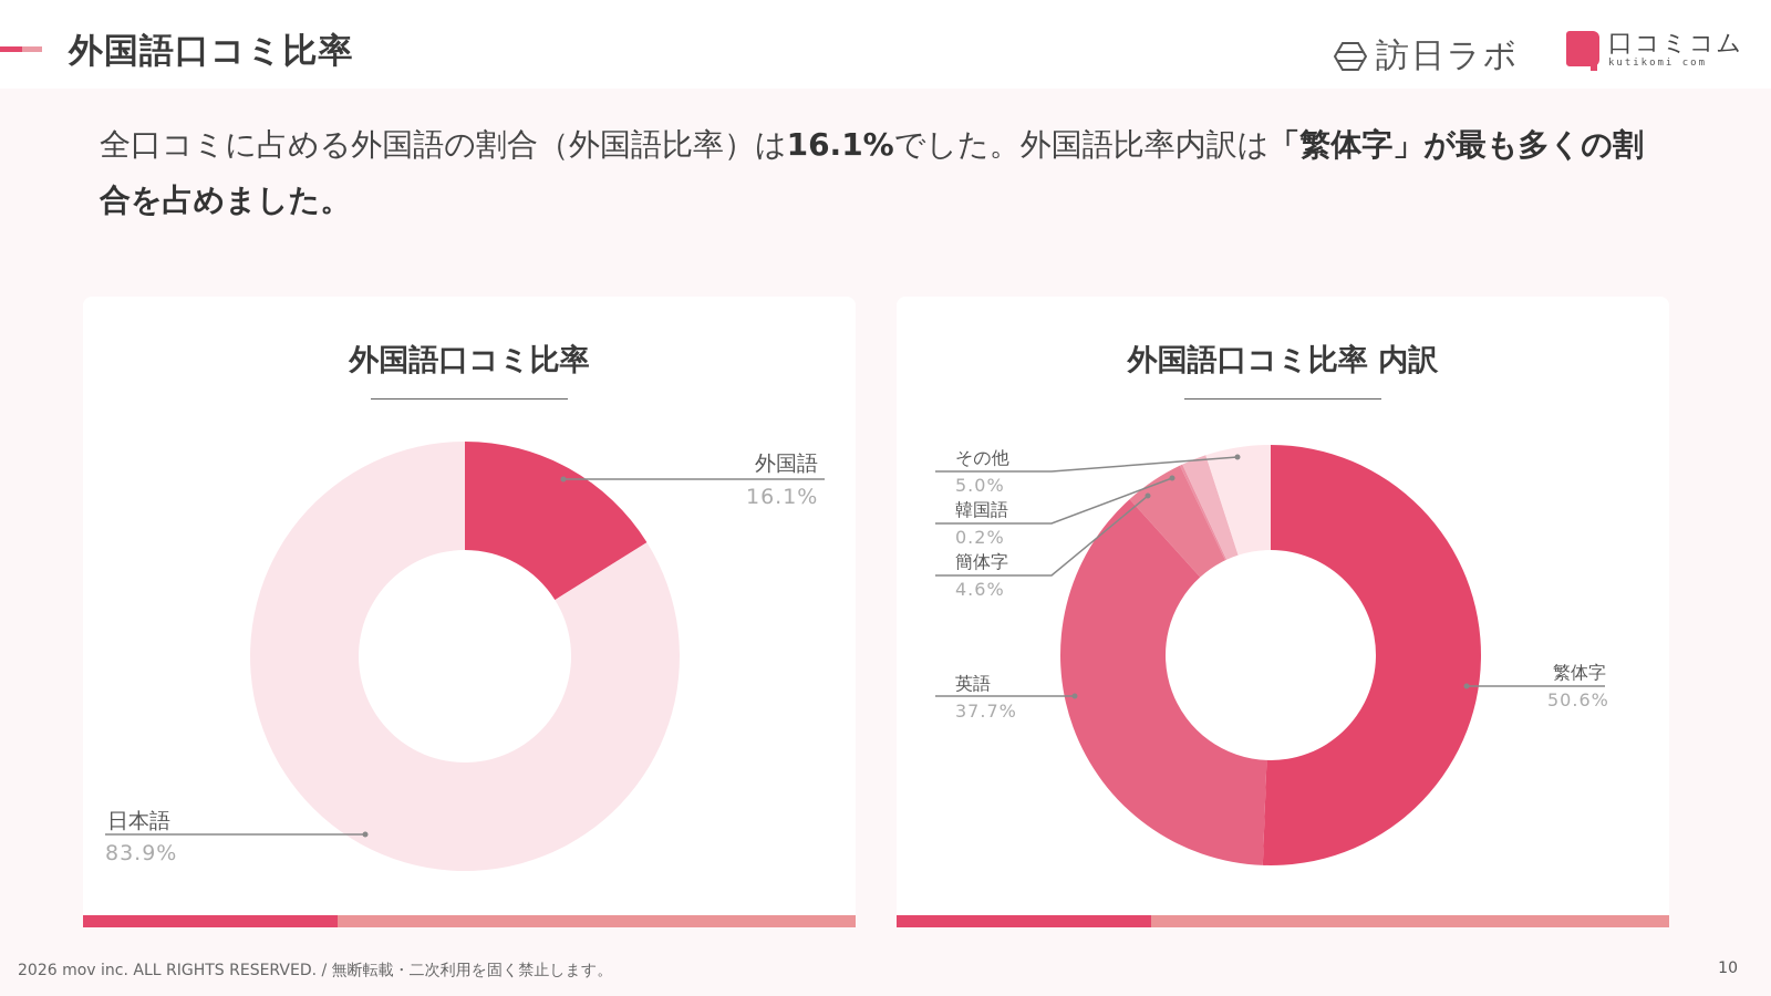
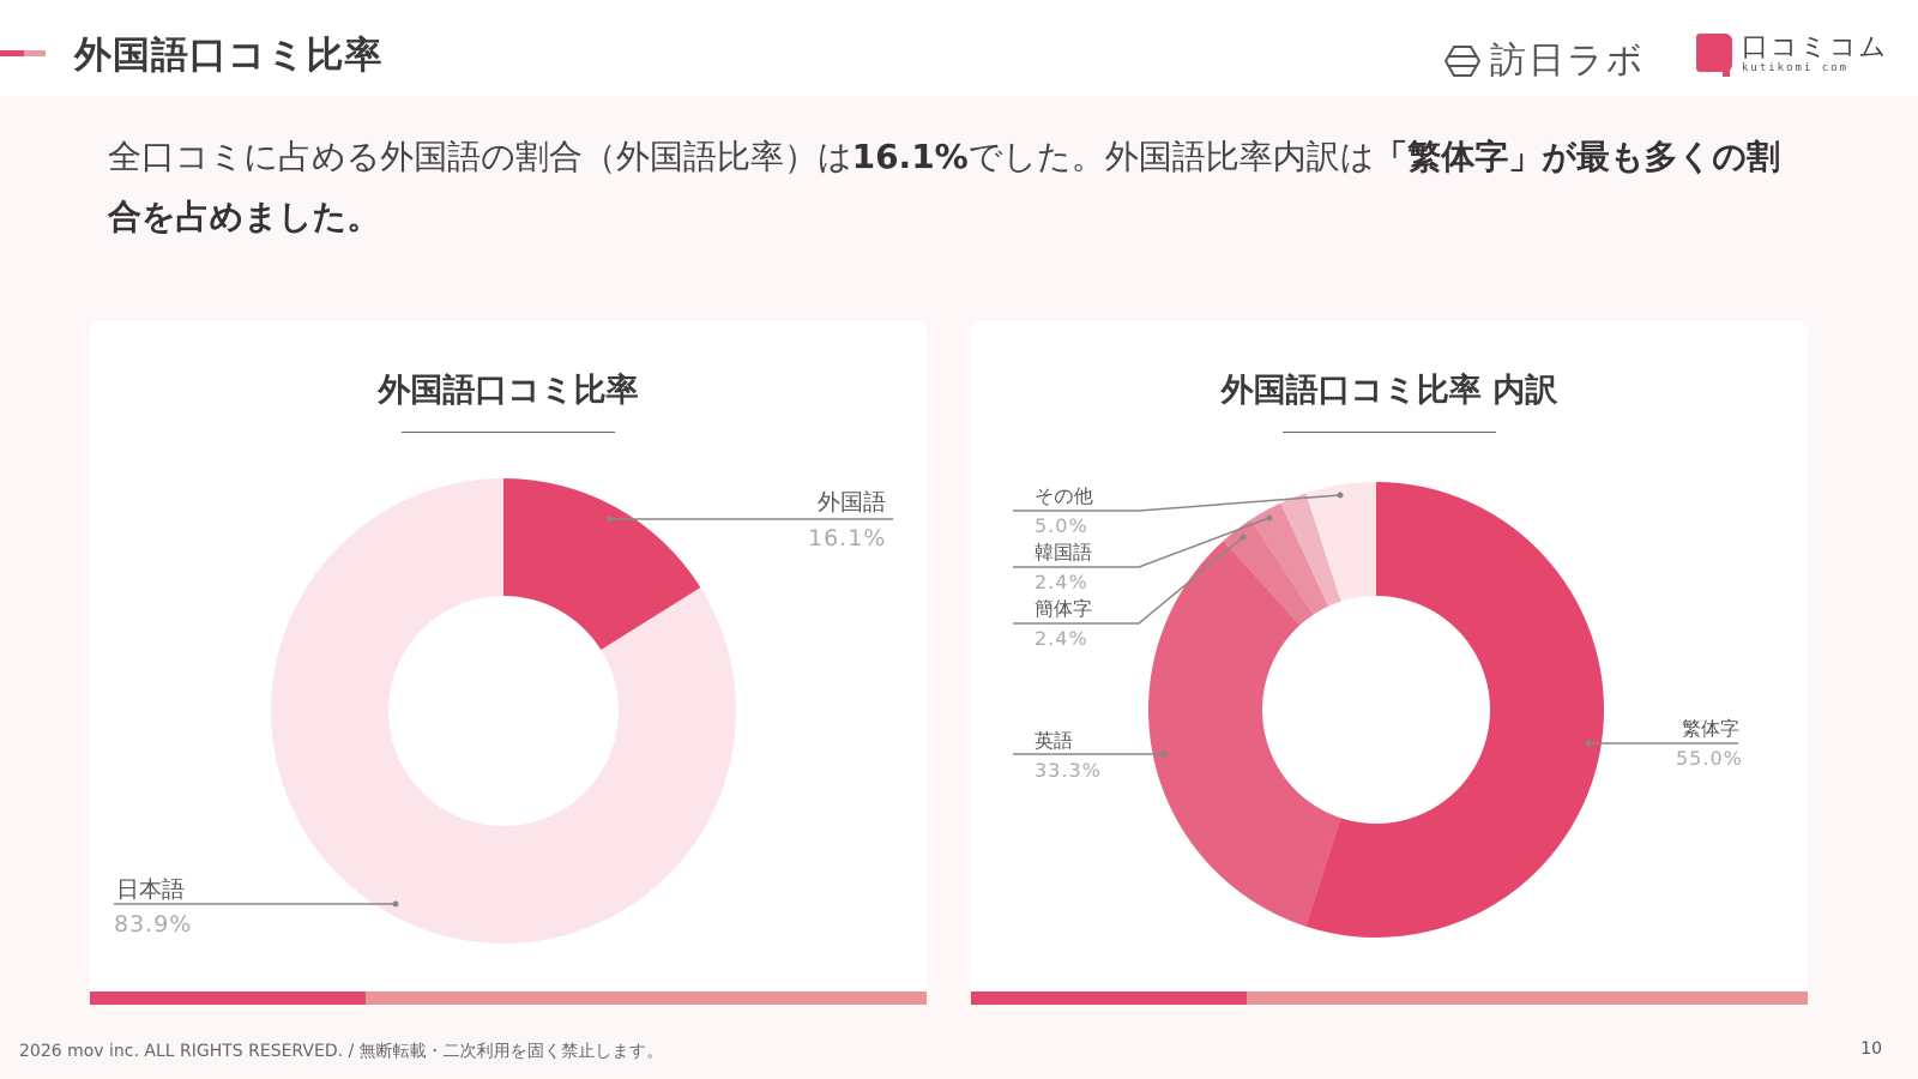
外国語口コミ比率 内訳/繁体字: 50.6% -> 55.0%
外国語口コミ比率 内訳/英語: 37.7% -> 33.3%
外国語口コミ比率 内訳/簡体字: 4.6% -> 2.4%
外国語口コミ比率 内訳/韓国語: 0.2% -> 2.4%
